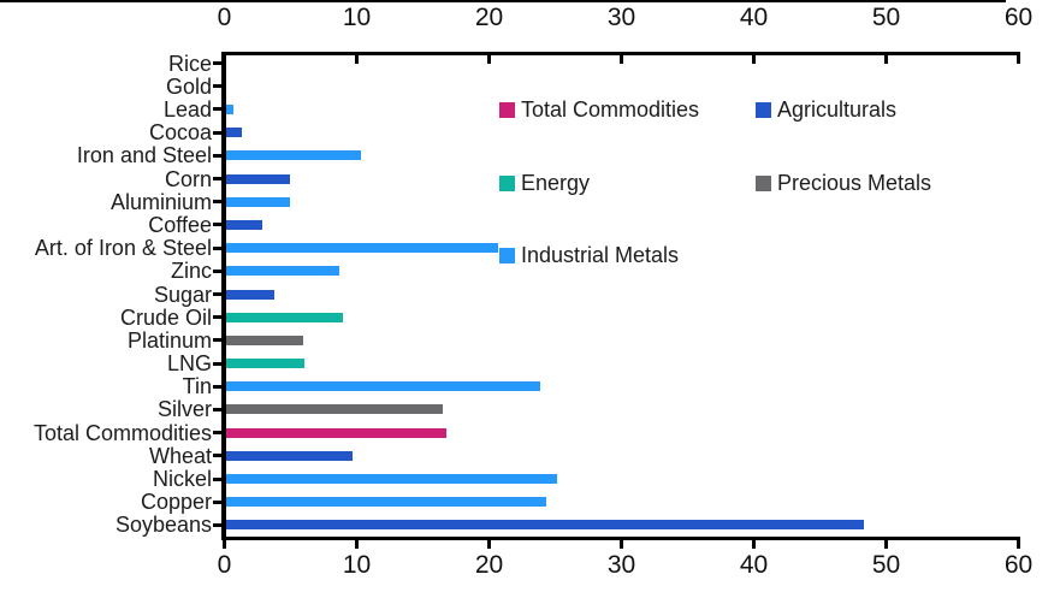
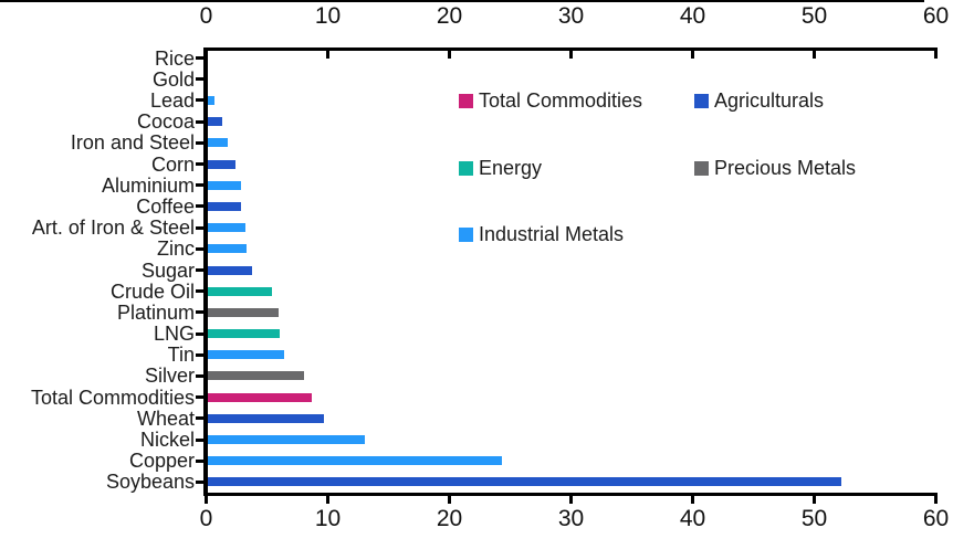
Iron and Steel: 10.2 -> 1.6
Corn: 4.8 -> 2.3
Aluminium: 4.8 -> 2.7
Art. of Iron & Steel: 20.5 -> 3.1
Zinc: 8.5 -> 3.2
Crude Oil: 8.8 -> 5.3
Tin: 23.7 -> 6.3
Silver: 16.4 -> 7.9
Total Commodities: 16.6 -> 8.5
Nickel: 25.0 -> 12.9
Soybeans: 48.2 -> 52.1
